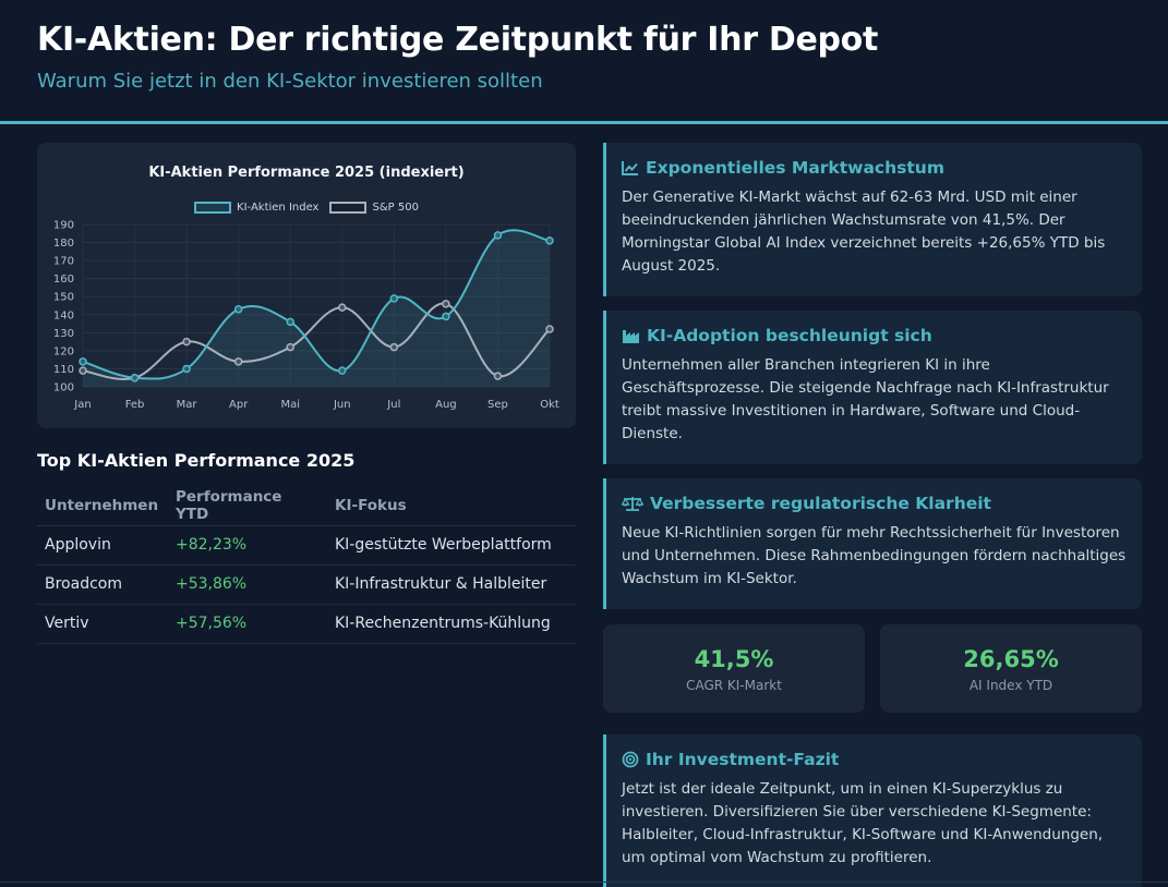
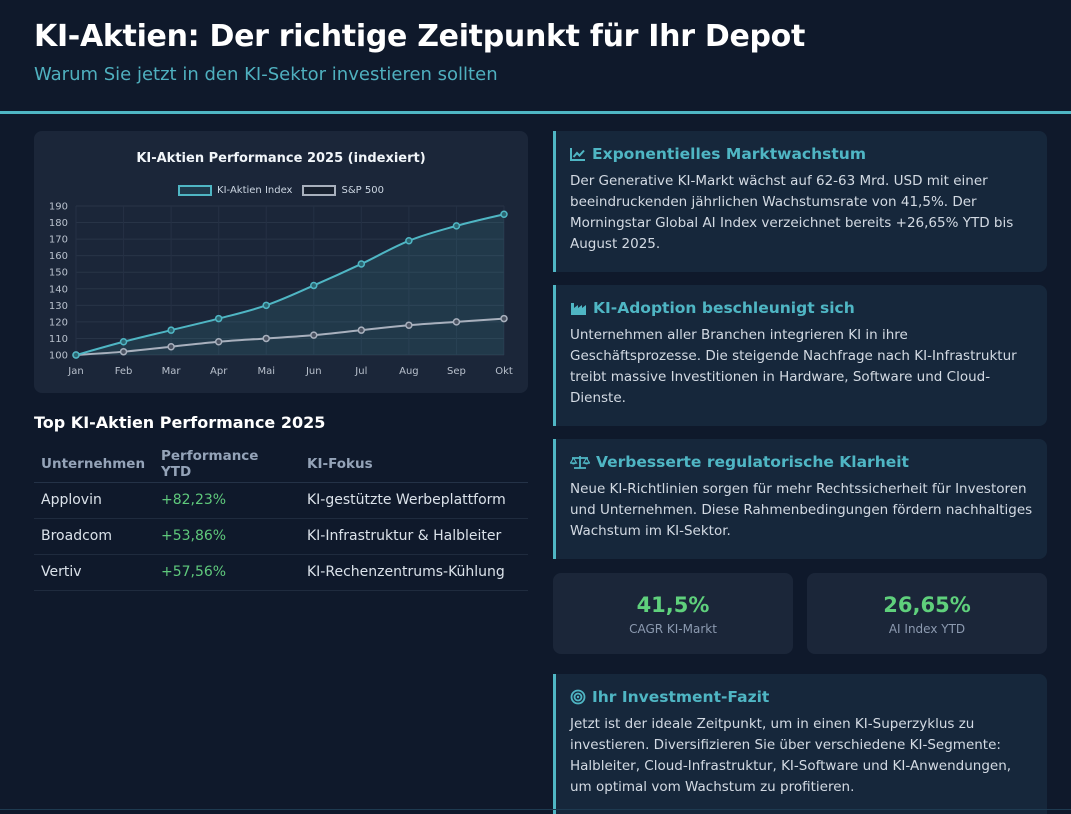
KI-Aktien Index/Jan: 114 -> 100
S&P 500/Jan: 109 -> 100
KI-Aktien Index/Feb: 105 -> 108
S&P 500/Feb: 105 -> 102
KI-Aktien Index/Mar: 110 -> 115
S&P 500/Mar: 125 -> 105
KI-Aktien Index/Apr: 143 -> 122
S&P 500/Apr: 114 -> 108
KI-Aktien Index/Mai: 136 -> 130
S&P 500/Mai: 122 -> 110
KI-Aktien Index/Jun: 109 -> 142
S&P 500/Jun: 144 -> 112
KI-Aktien Index/Jul: 149 -> 155
S&P 500/Jul: 122 -> 115
KI-Aktien Index/Aug: 139 -> 169
S&P 500/Aug: 146 -> 118
KI-Aktien Index/Sep: 184 -> 178
S&P 500/Sep: 106 -> 120
KI-Aktien Index/Okt: 181 -> 185
S&P 500/Okt: 132 -> 122
